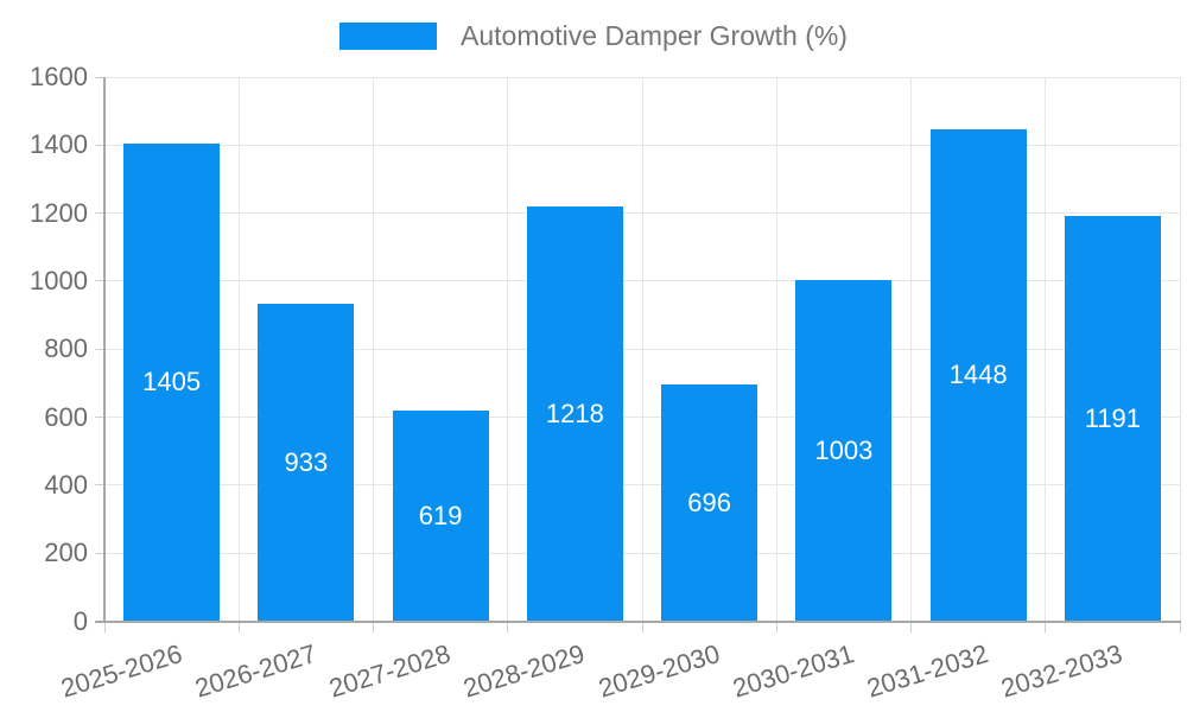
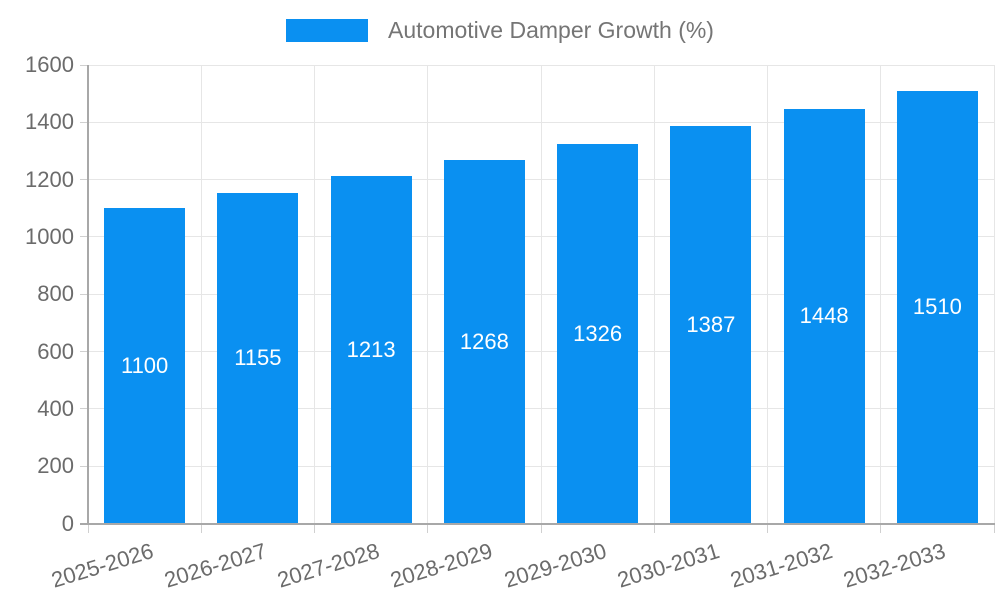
2025-2026: 1405 -> 1100
2026-2027: 933 -> 1155
2027-2028: 619 -> 1213
2028-2029: 1218 -> 1268
2029-2030: 696 -> 1326
2030-2031: 1003 -> 1387
2032-2033: 1191 -> 1510
